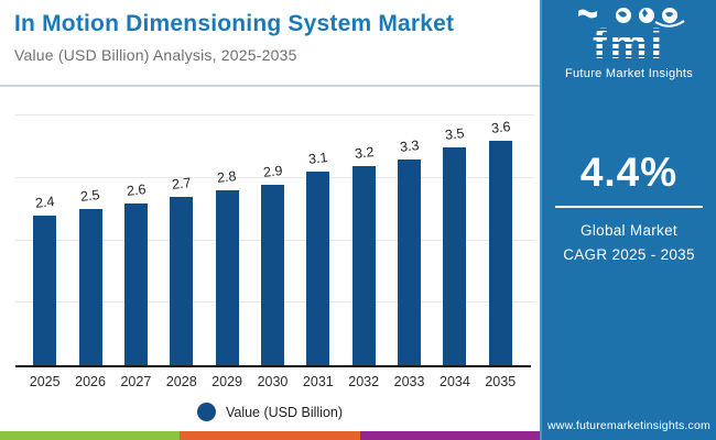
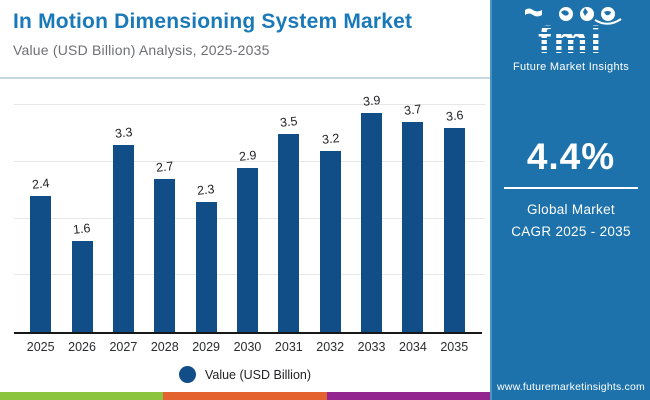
2026: 2.5 -> 1.6
2027: 2.6 -> 3.3
2029: 2.8 -> 2.3
2031: 3.1 -> 3.5
2033: 3.3 -> 3.9
2034: 3.5 -> 3.7
